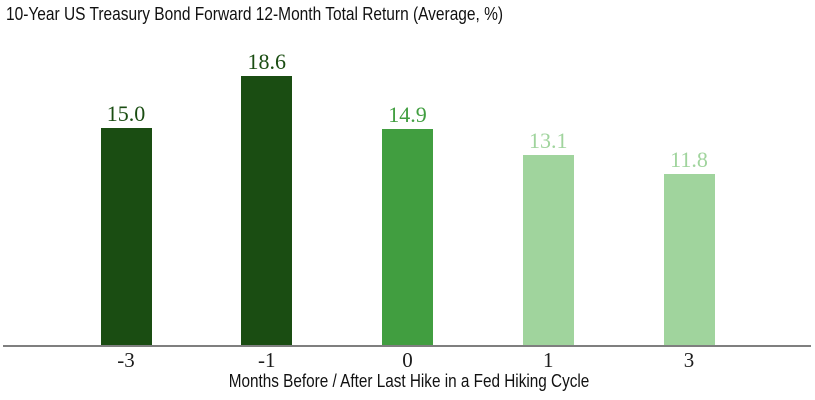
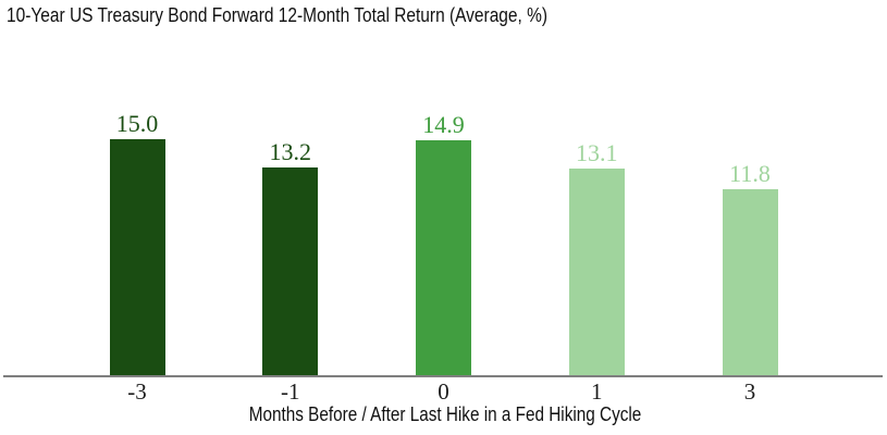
-1: 18.6 -> 13.2
